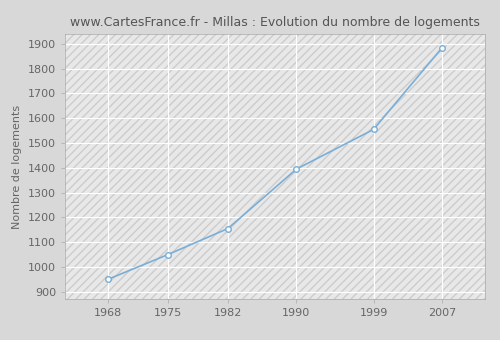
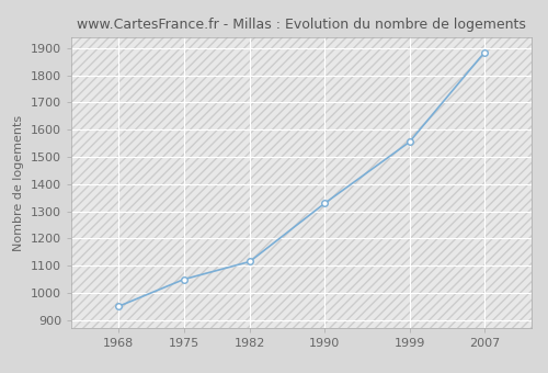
1982: 1155 -> 1115
1990: 1395 -> 1330
